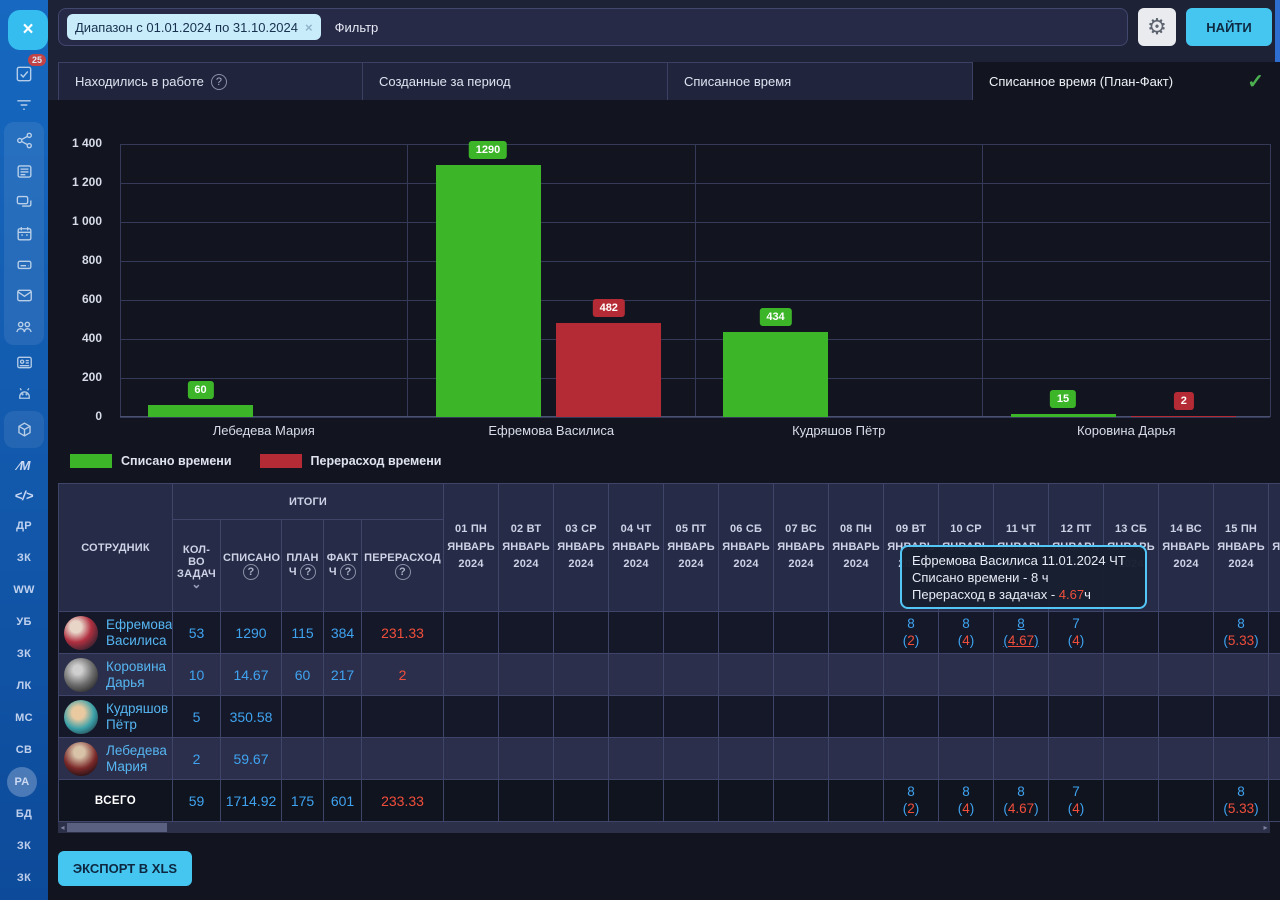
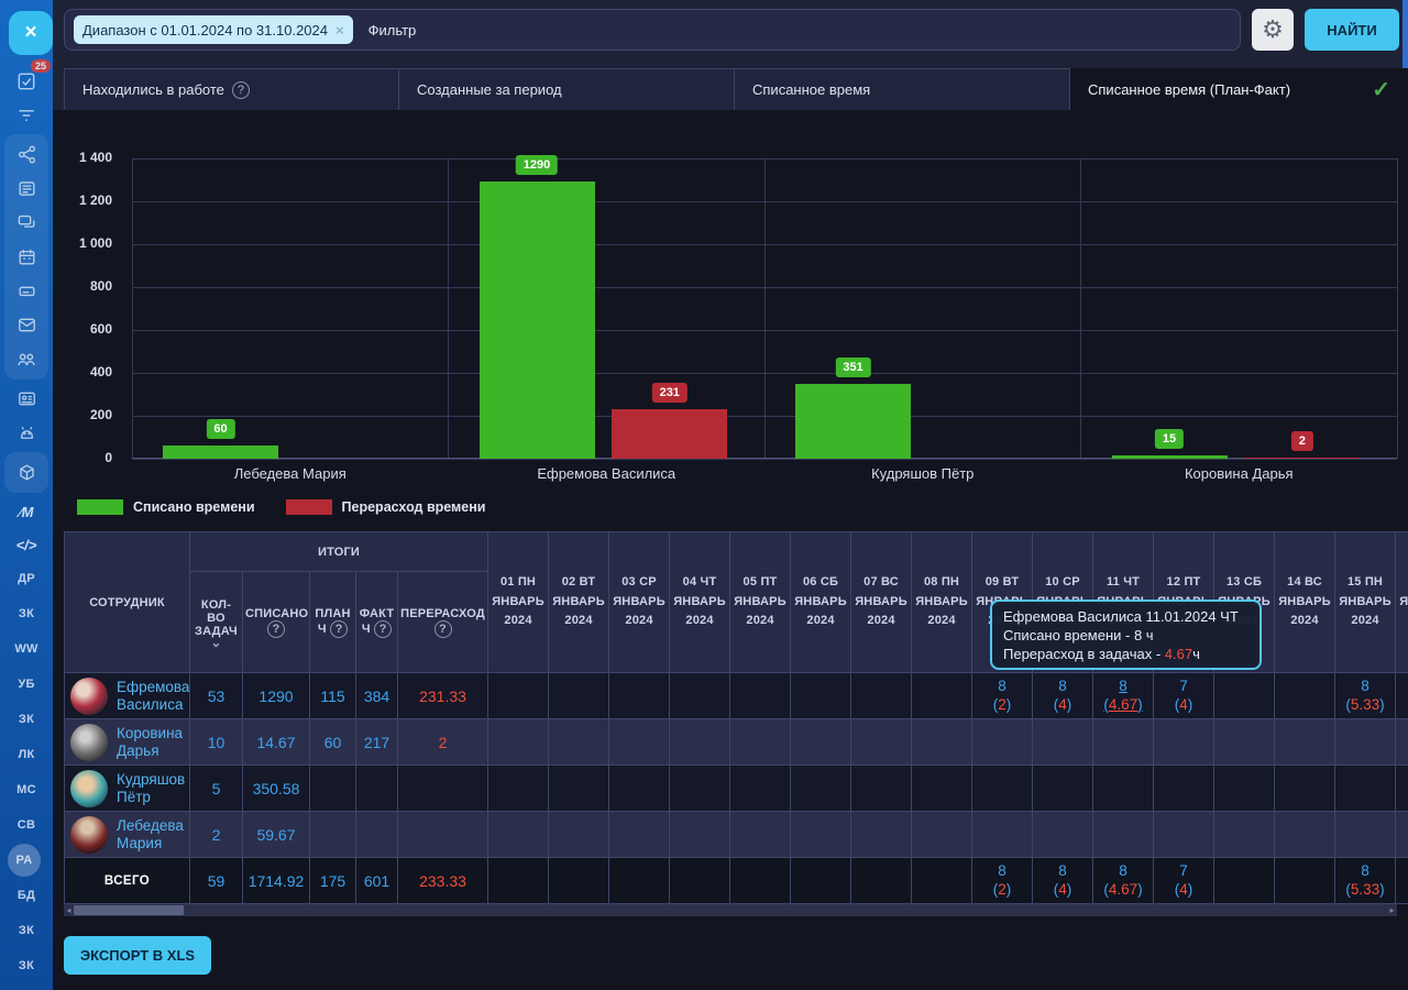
Перерасход времени/Ефремова Василиса: 482 -> 231
Списано времени/Кудряшов Пётр: 434 -> 351
